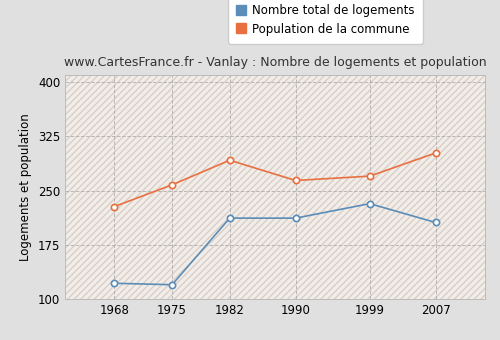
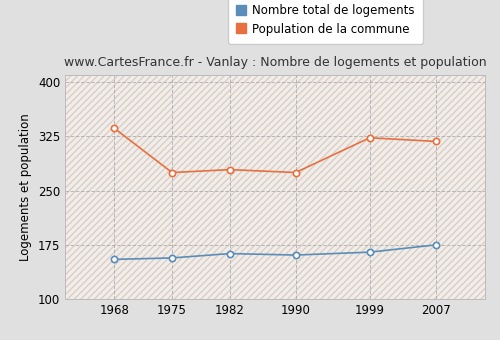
Nombre total de logements/1968: 122 -> 155
Population de la commune/1968: 228 -> 336
Nombre total de logements/1975: 120 -> 157
Population de la commune/1975: 258 -> 275
Nombre total de logements/1982: 212 -> 163
Population de la commune/1982: 292 -> 279
Nombre total de logements/1990: 212 -> 161
Population de la commune/1990: 264 -> 275
Nombre total de logements/1999: 232 -> 165
Population de la commune/1999: 270 -> 323
Nombre total de logements/2007: 206 -> 175
Population de la commune/2007: 302 -> 318
